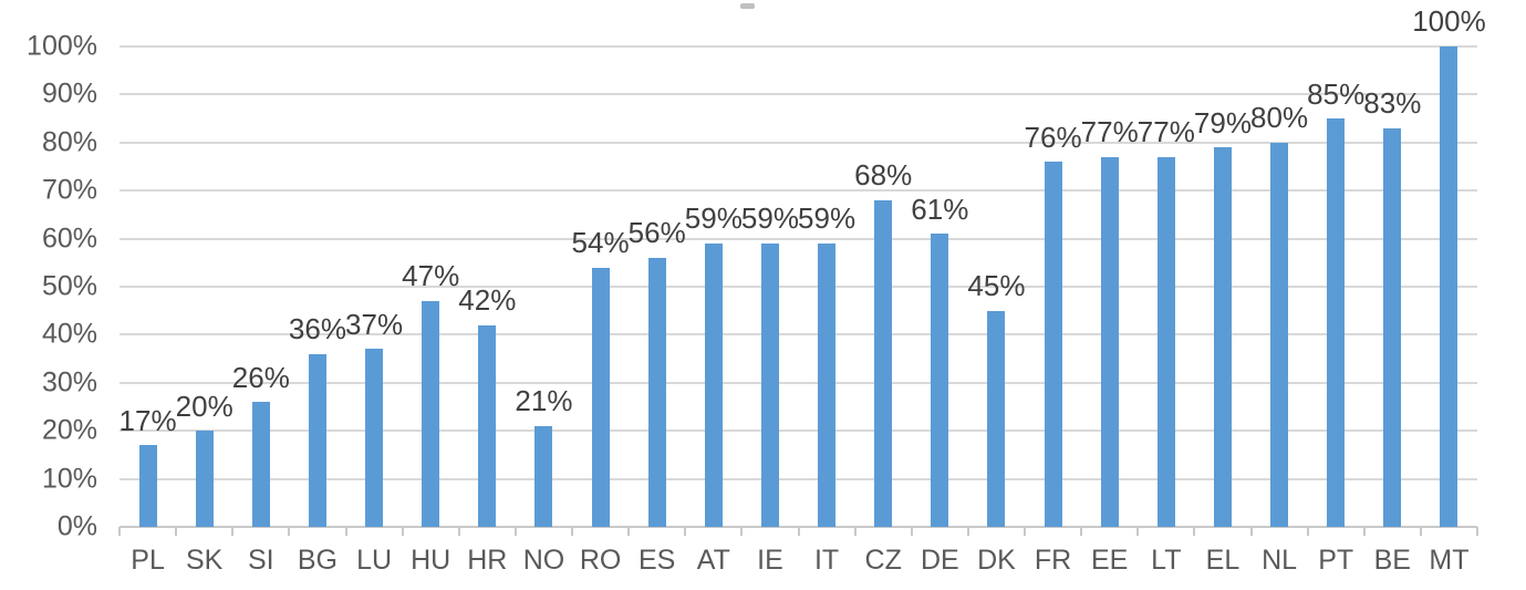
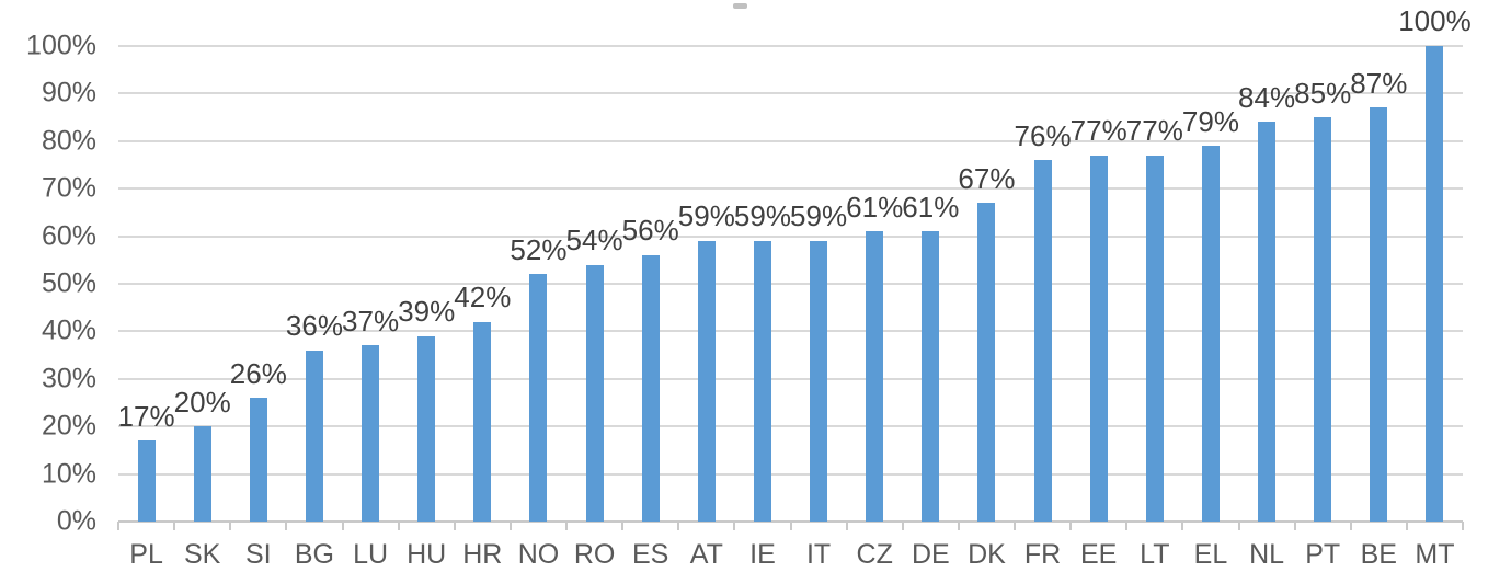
HU: 47% -> 39%
NO: 21% -> 52%
CZ: 68% -> 61%
DK: 45% -> 67%
NL: 80% -> 84%
BE: 83% -> 87%
